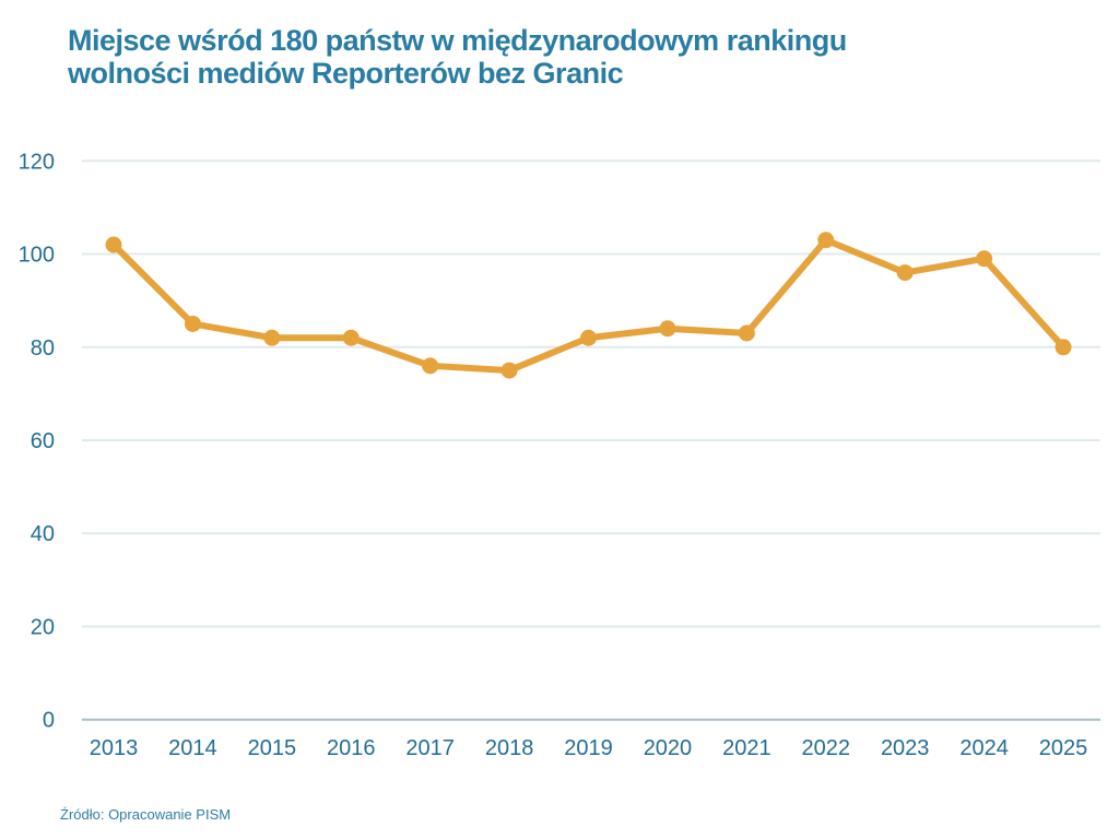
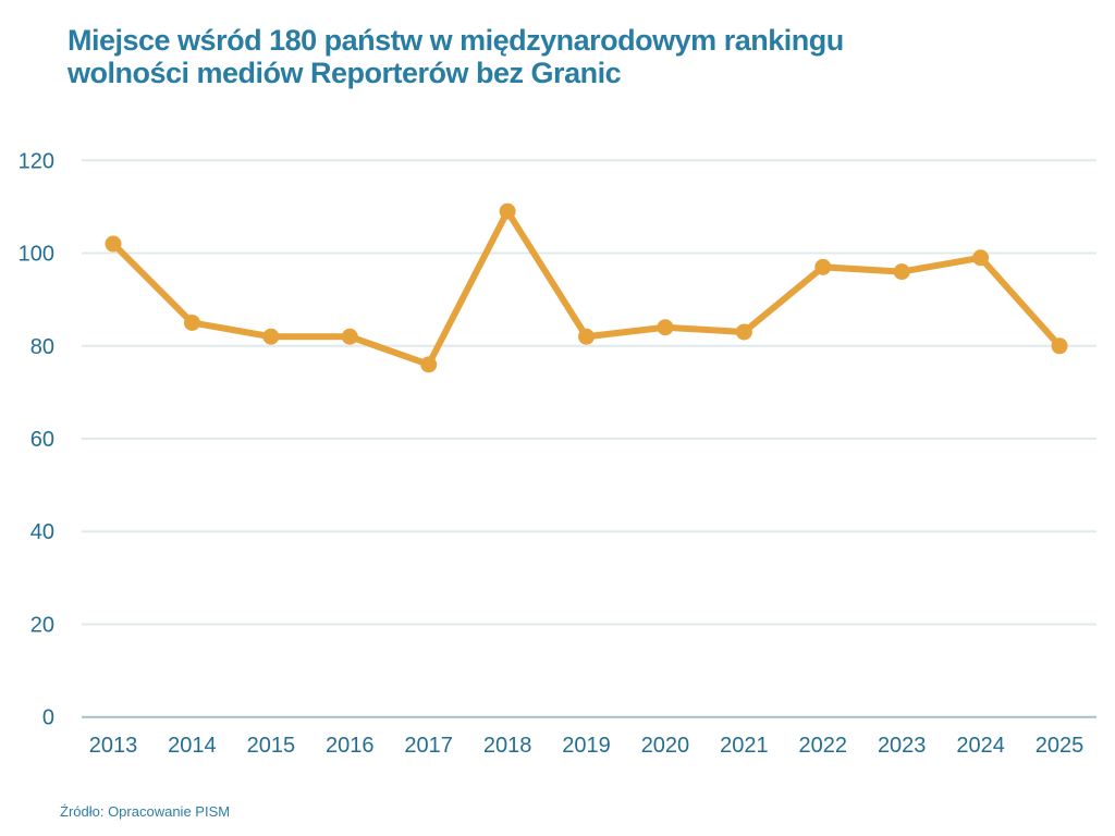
2018: 75 -> 109
2022: 103 -> 97
